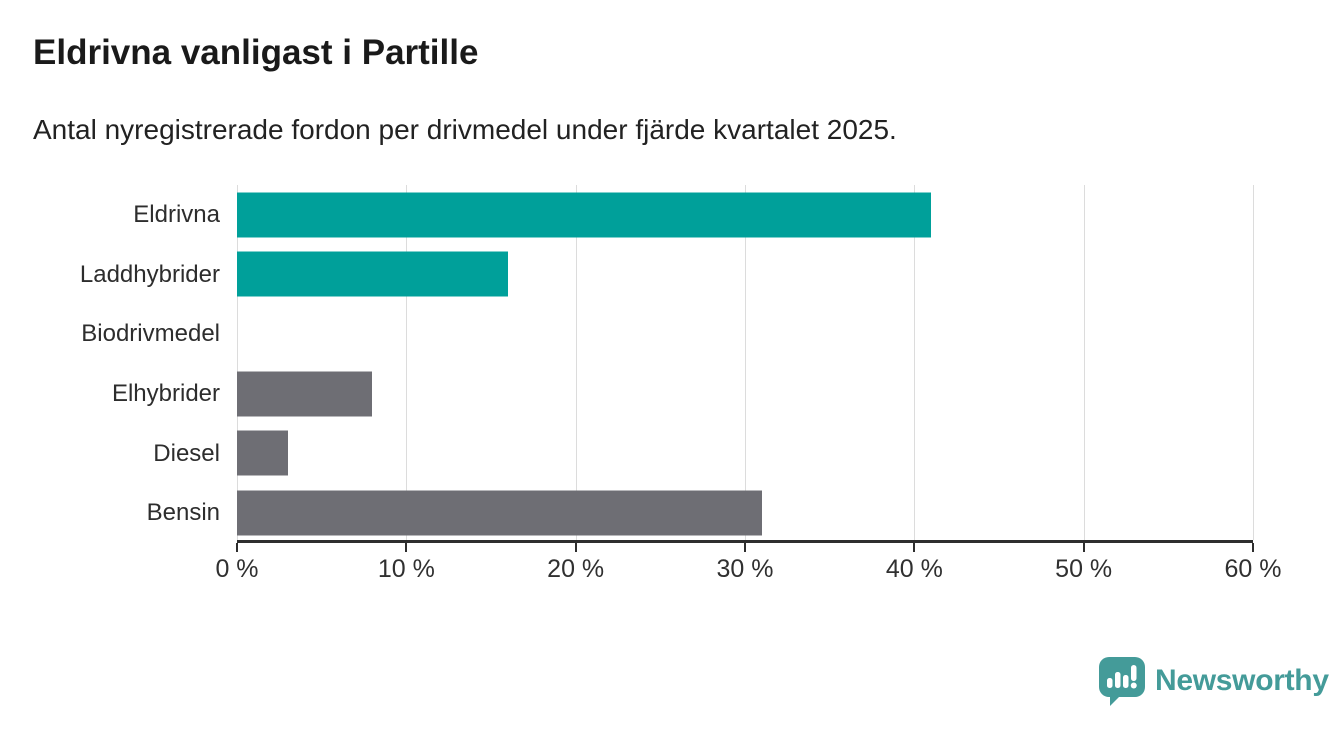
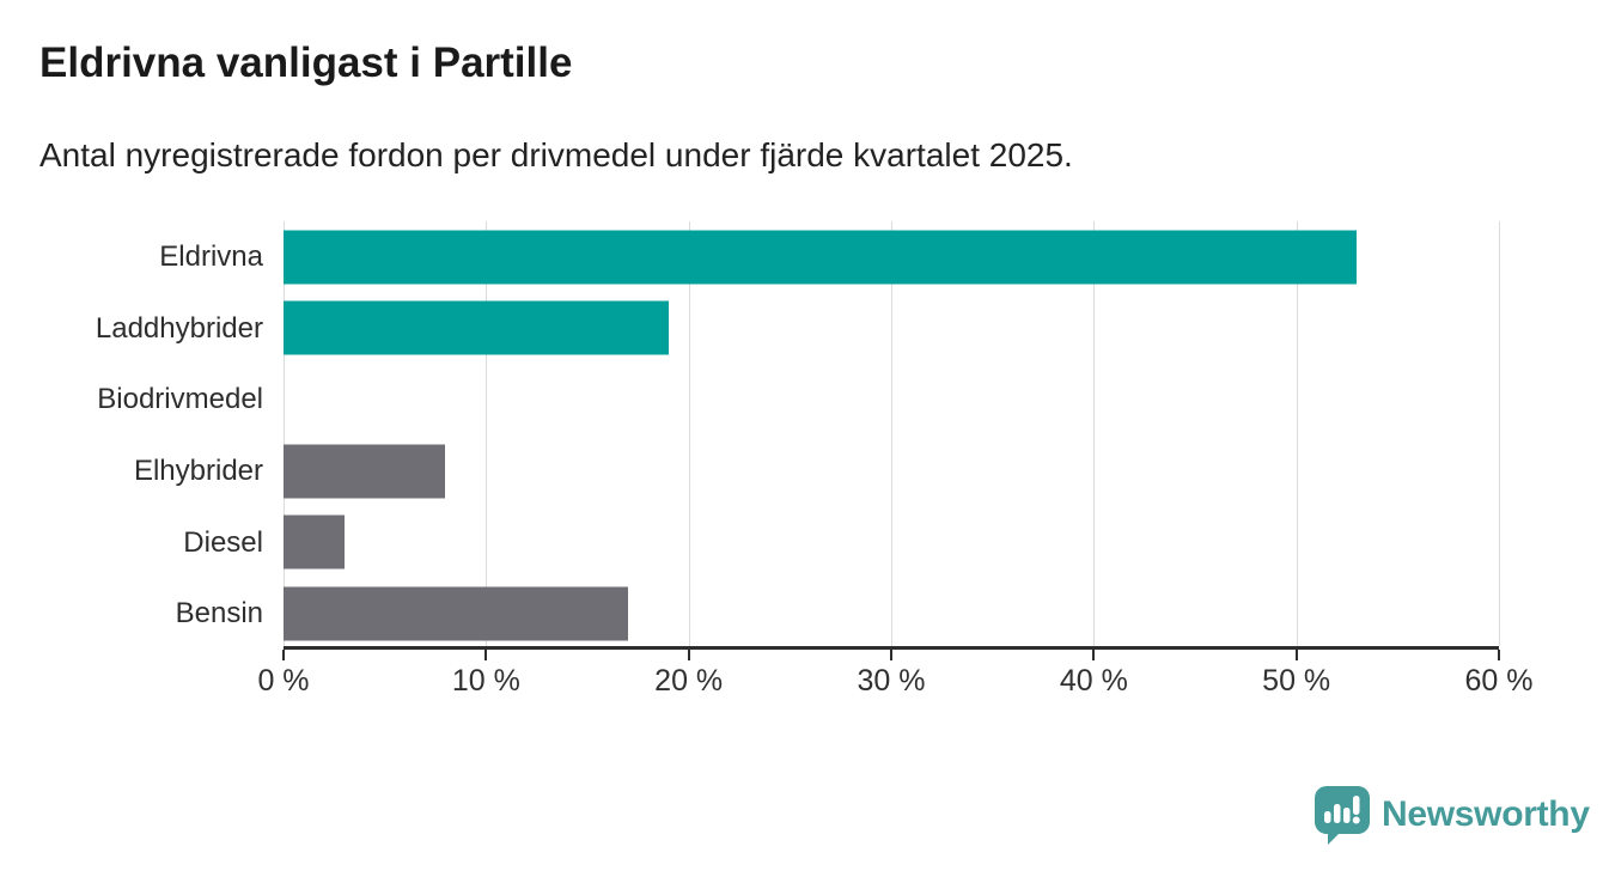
Eldrivna: 41% -> 53%
Laddhybrider: 16% -> 19%
Bensin: 31% -> 17%
